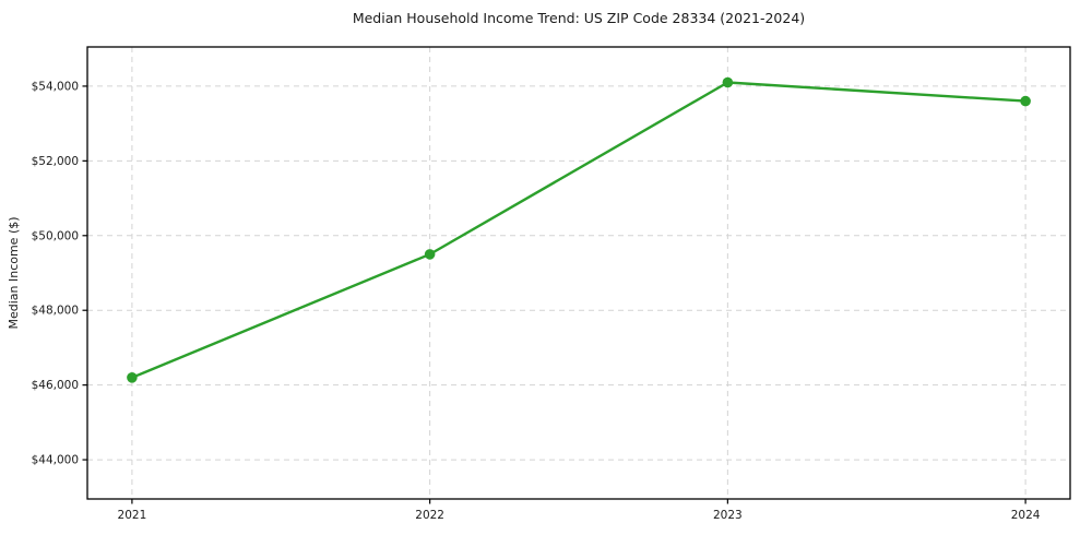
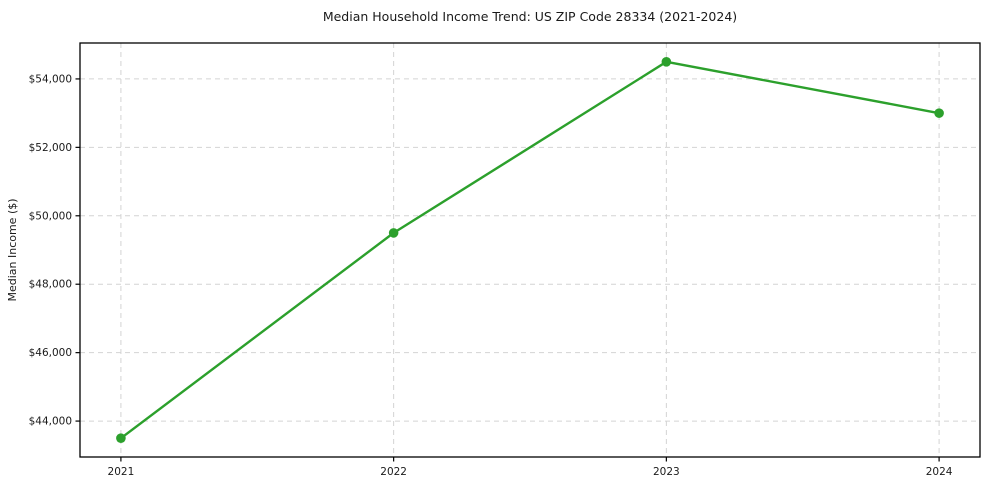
2021: $46200 -> $43500
2023: $54100 -> $54500
2024: $53600 -> $53000
